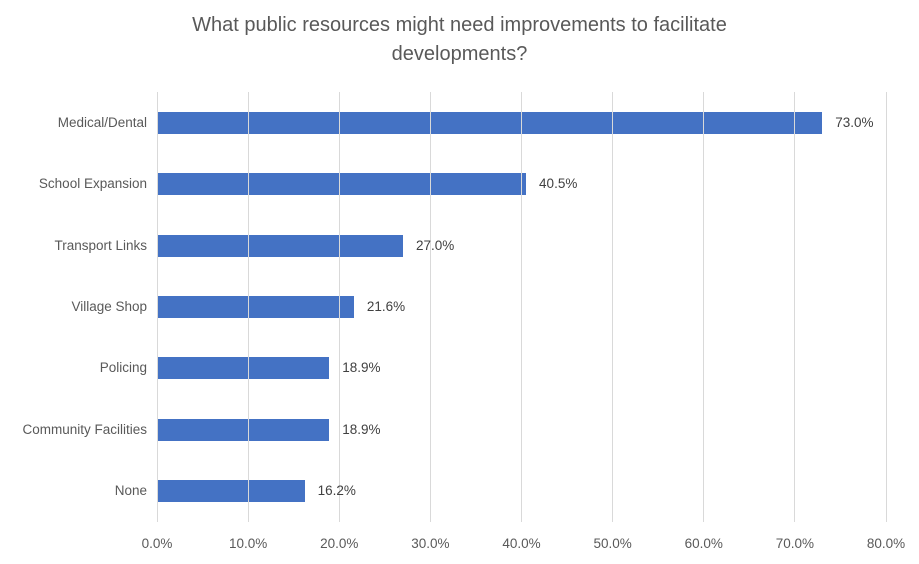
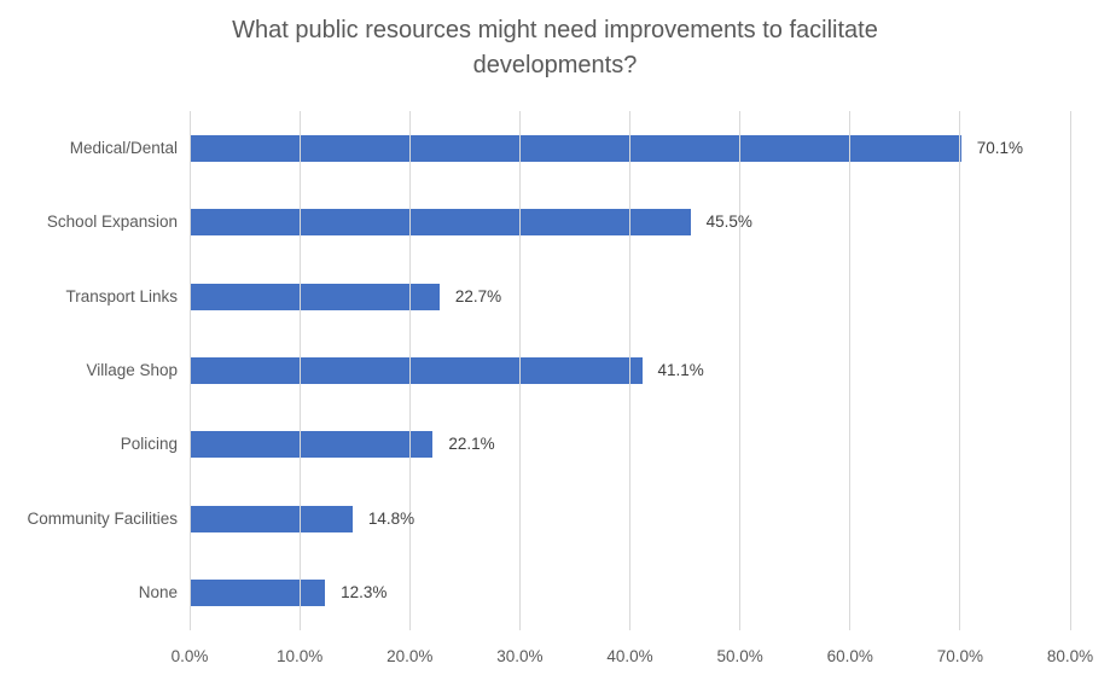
Medical/Dental: 73.0% -> 70.1%
School Expansion: 40.5% -> 45.5%
Transport Links: 27.0% -> 22.7%
Village Shop: 21.6% -> 41.1%
Policing: 18.9% -> 22.1%
Community Facilities: 18.9% -> 14.8%
None: 16.2% -> 12.3%
